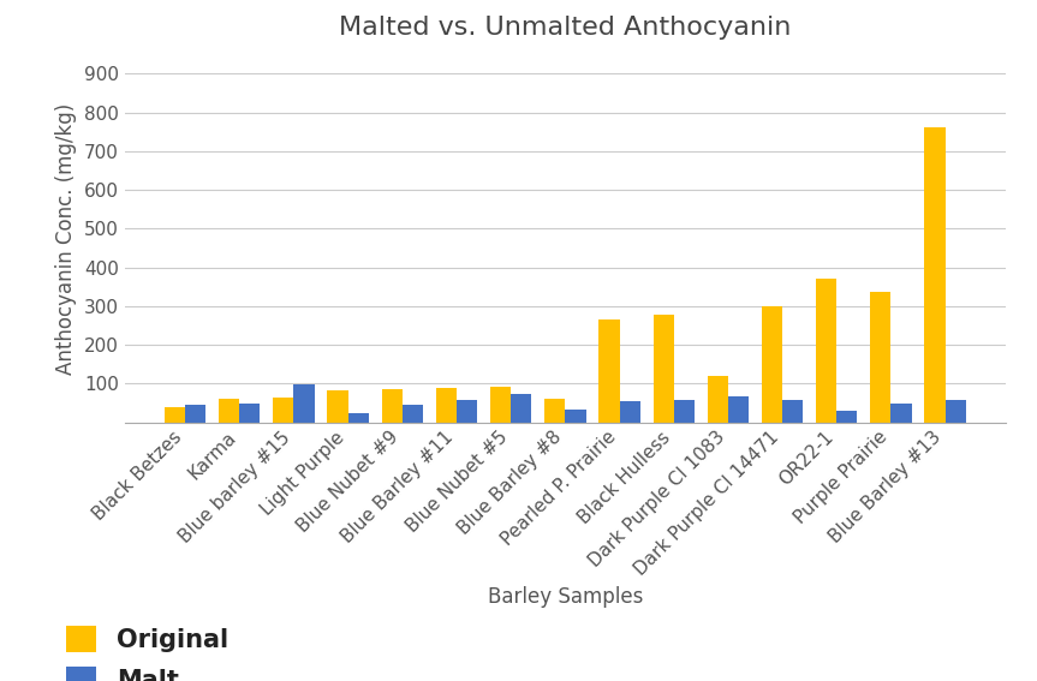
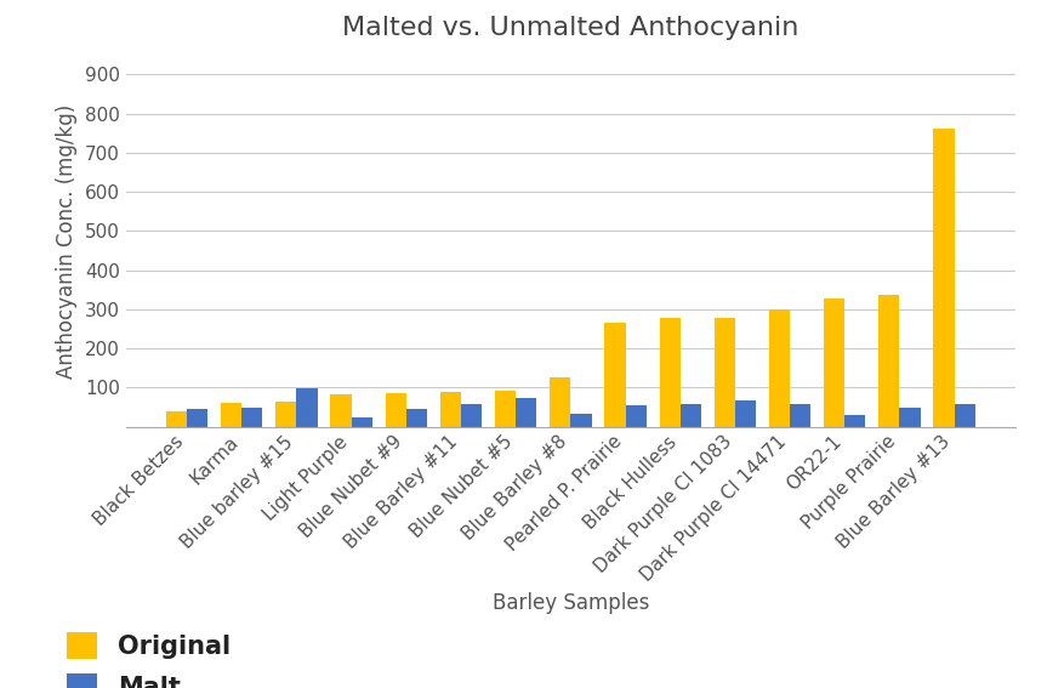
Original/Blue Barley #8: 60 -> 127
Original/Dark Purple CI 1083: 120 -> 278
Original/OR22-1: 370 -> 328
